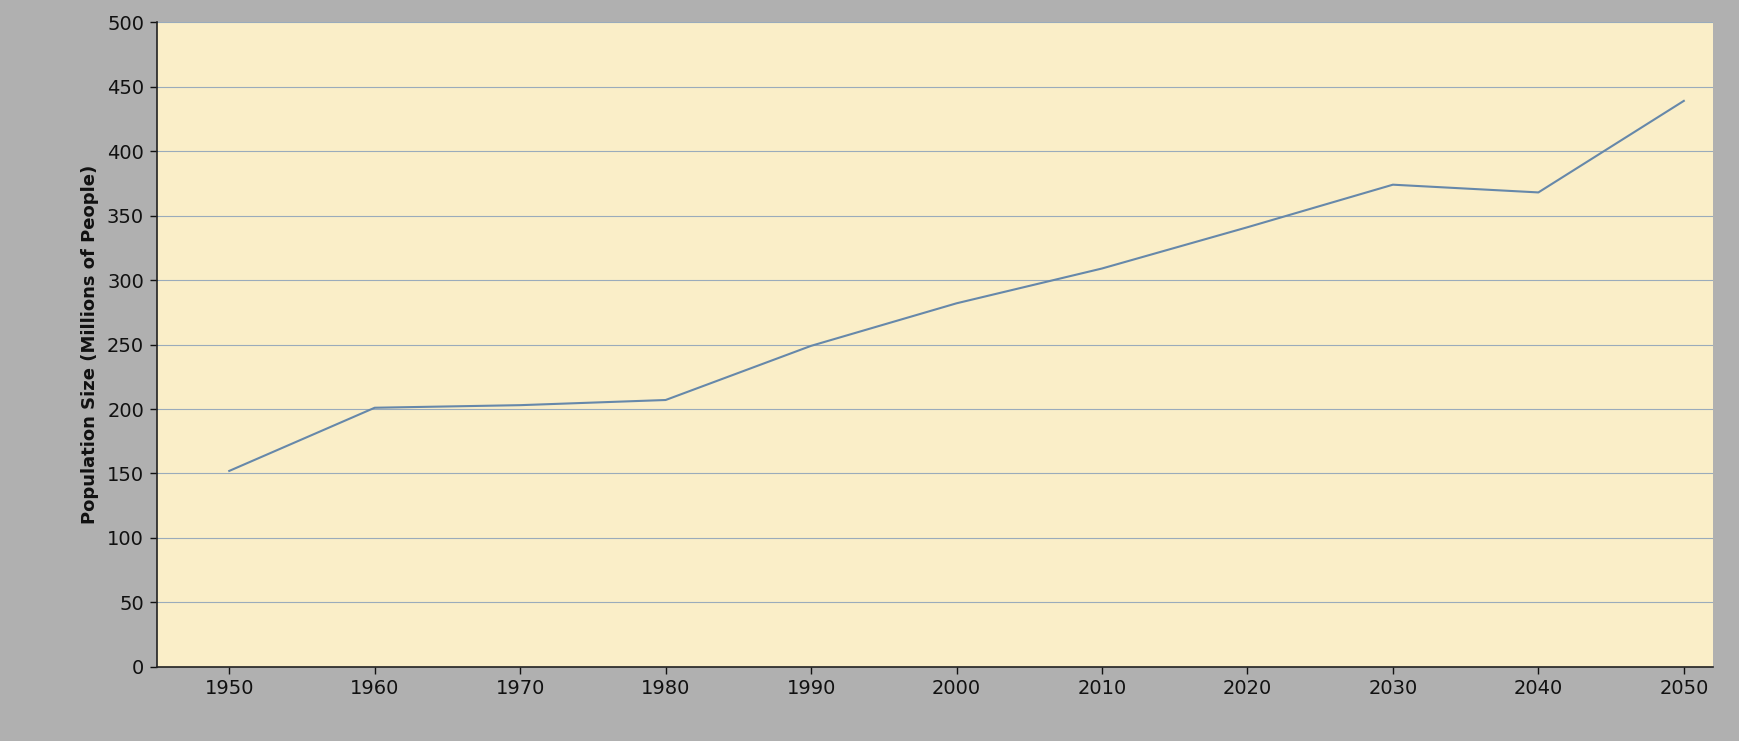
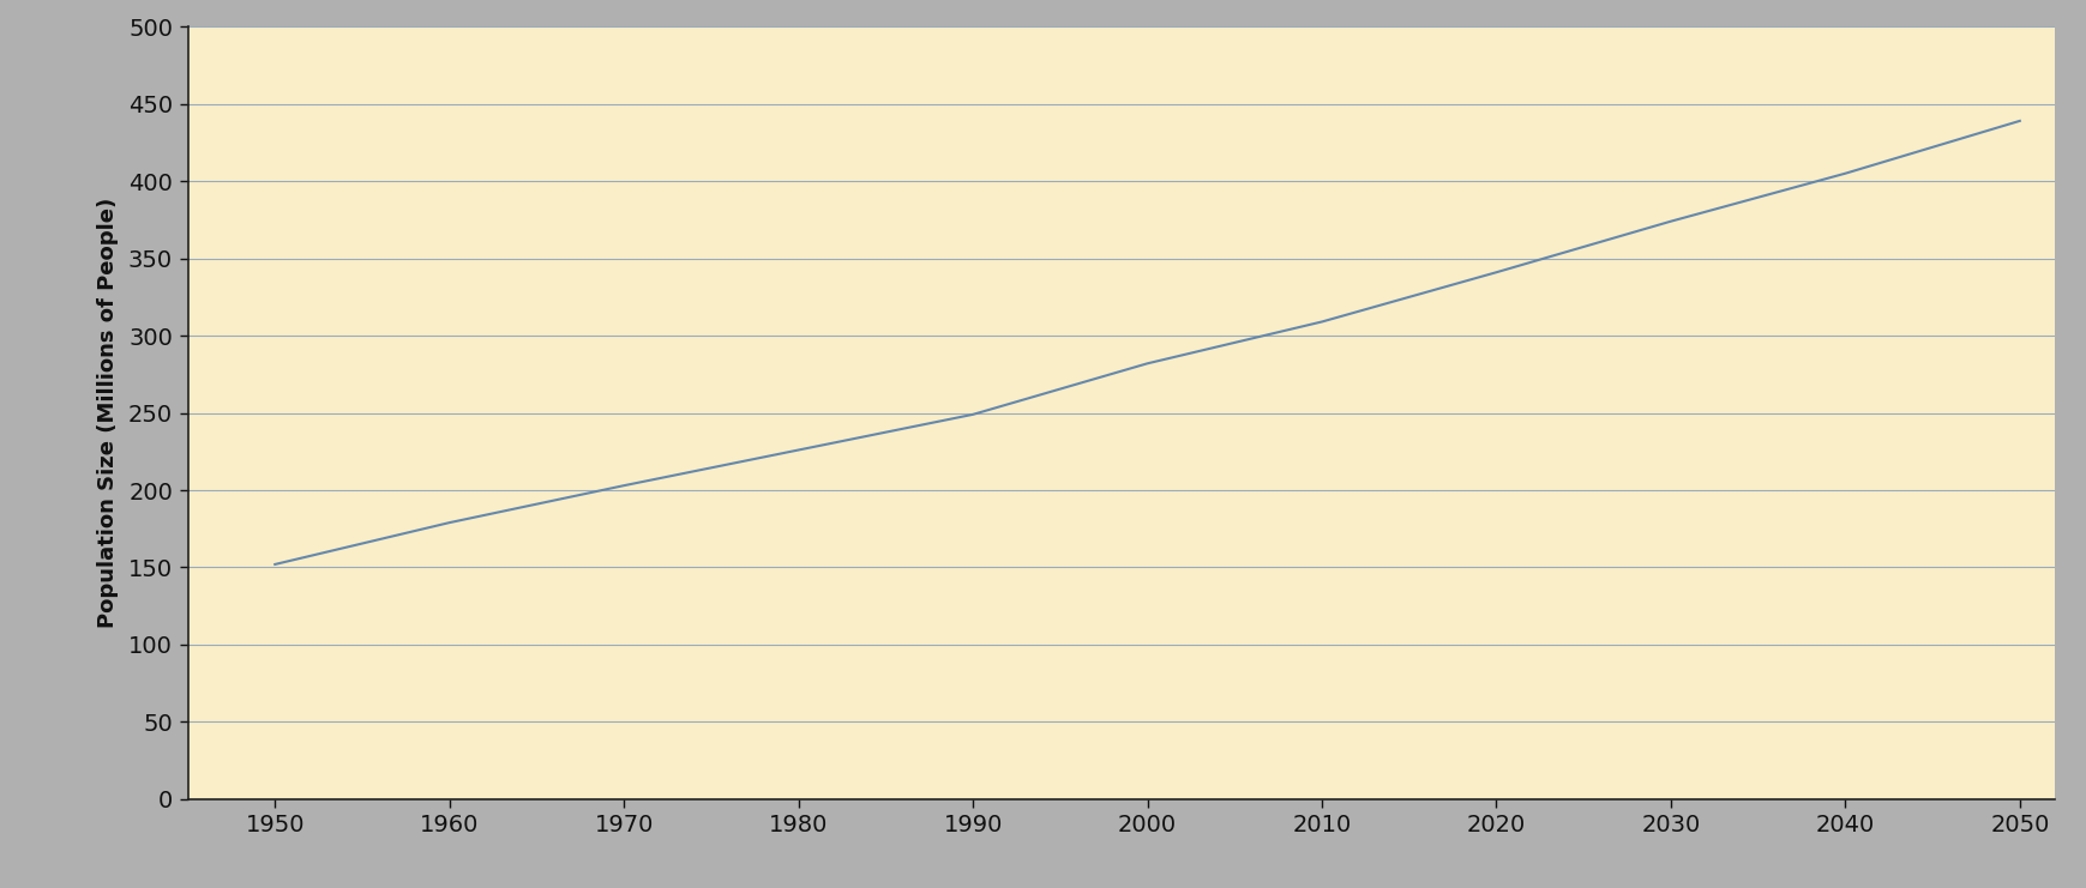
1960: 201 -> 179
1980: 207 -> 226
2040: 368 -> 405
